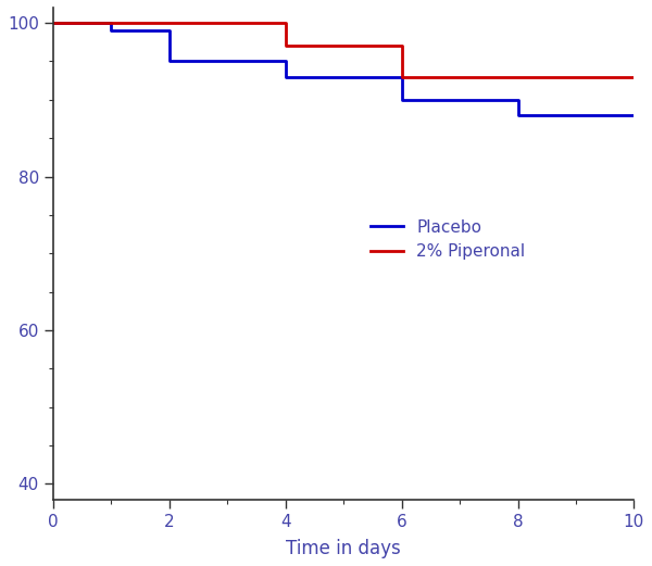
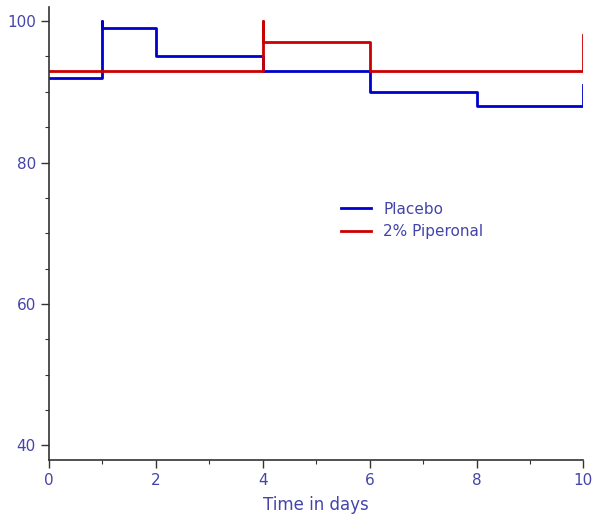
Placebo/0: 100 -> 92
2% Piperonal/0: 100 -> 93
Placebo/10: 88 -> 91
2% Piperonal/10: 93 -> 98
